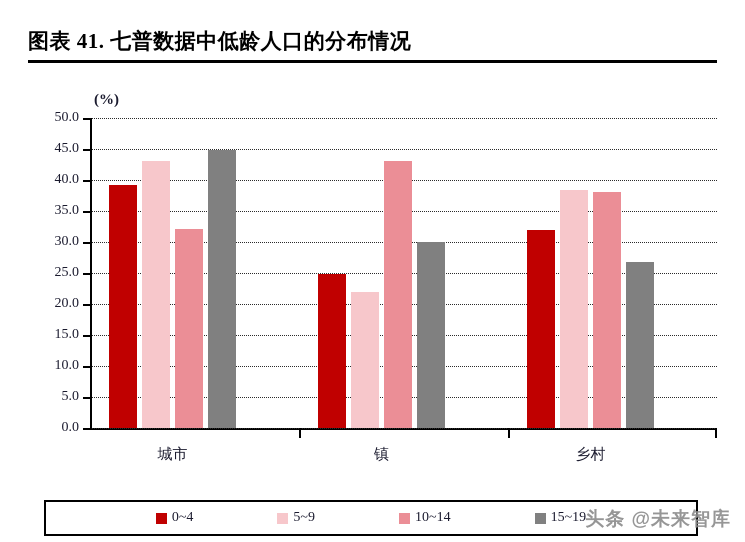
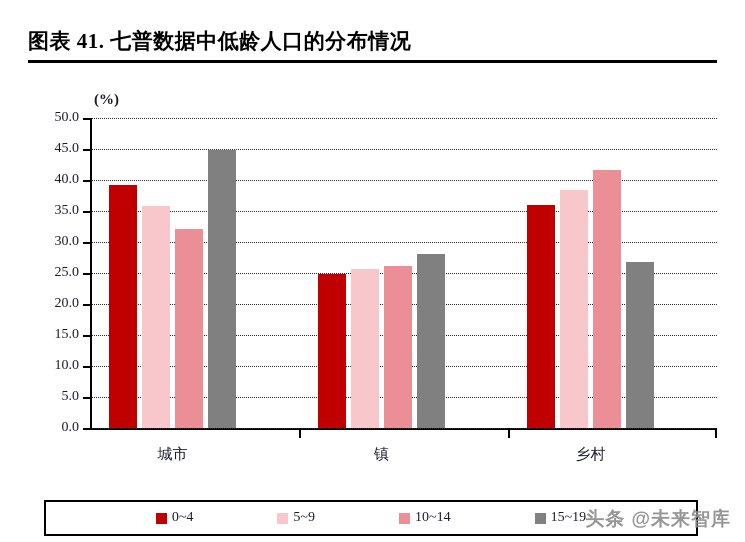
5~9/城市: 43 -> 36
5~9/镇: 22 -> 26
10~14/镇: 43 -> 26
15~19/镇: 30 -> 28
0~4/乡村: 32 -> 36
10~14/乡村: 38 -> 42
